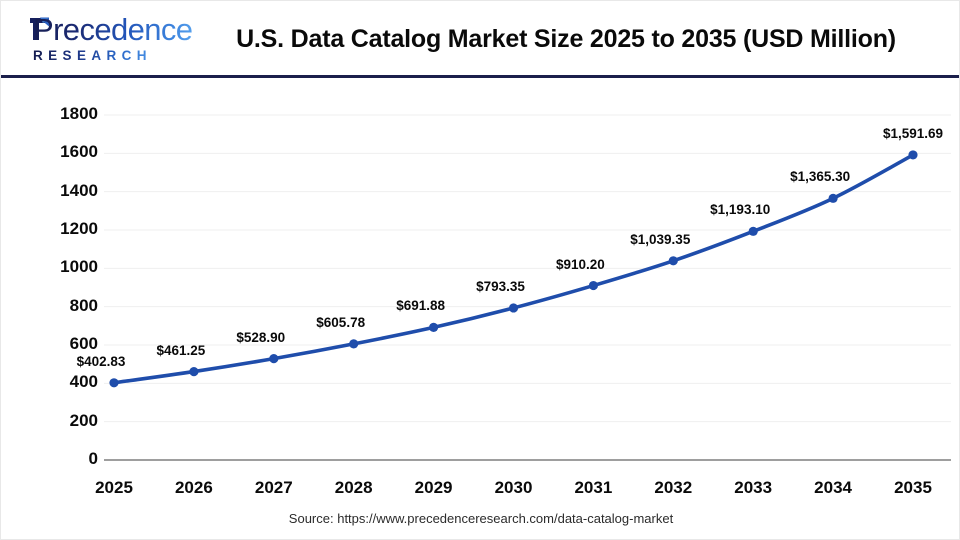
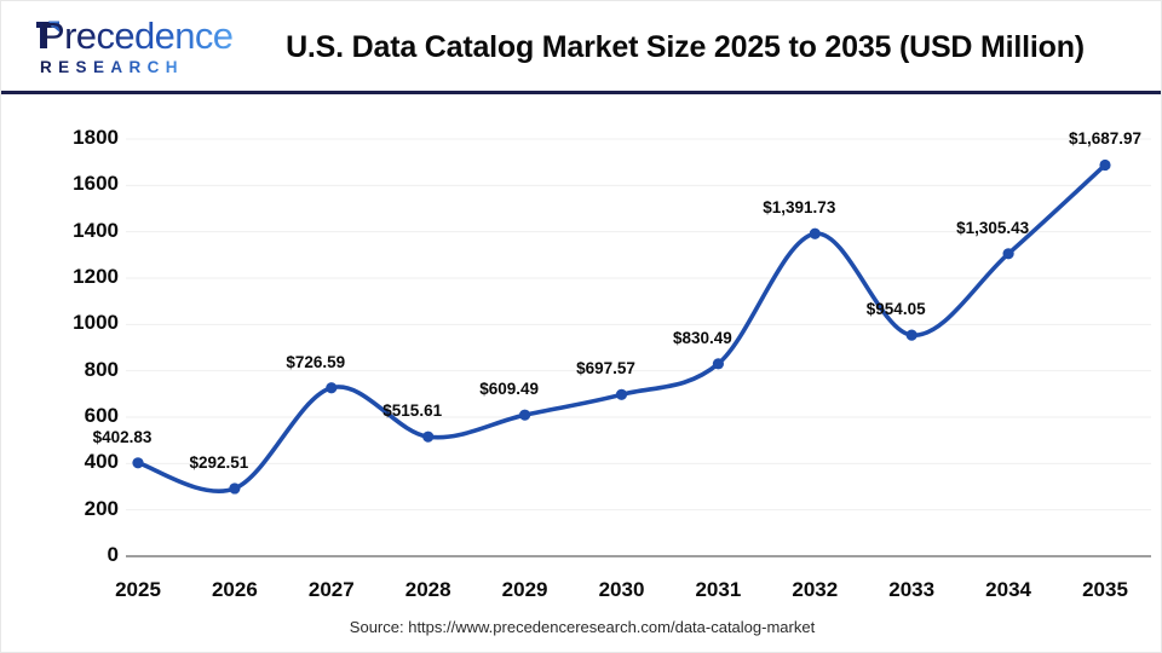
2026: $461.25 -> $292.51
2027: $528.90 -> $726.59
2028: $605.78 -> $515.61
2029: $691.88 -> $609.49
2030: $793.35 -> $697.57
2031: $910.20 -> $830.49
2032: $1,039.35 -> $1,391.73
2033: $1,193.10 -> $954.05
2034: $1,365.30 -> $1,305.43
2035: $1,591.69 -> $1,687.97
